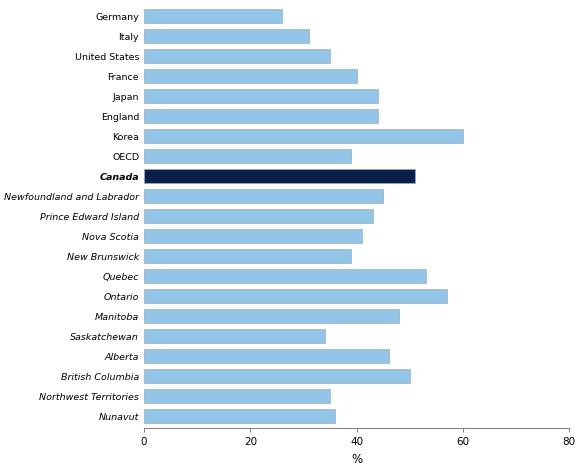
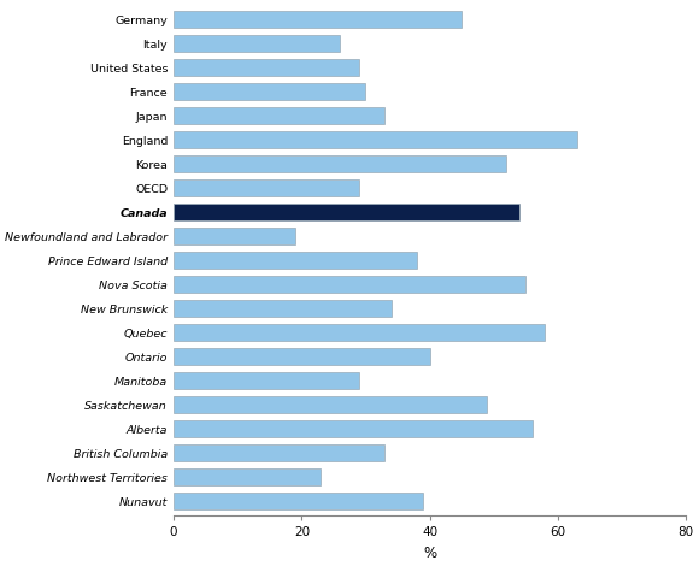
Germany: 26 -> 45
Italy: 31 -> 26
United States: 35 -> 29
France: 40 -> 30
Japan: 44 -> 33
England: 44 -> 63
Korea: 60 -> 52
OECD: 39 -> 29
Canada: 51 -> 54
Newfoundland and Labrador: 45 -> 19
Prince Edward Island: 43 -> 38
Nova Scotia: 41 -> 55
New Brunswick: 39 -> 34
Quebec: 53 -> 58
Ontario: 57 -> 40
Manitoba: 48 -> 29
Saskatchewan: 34 -> 49
Alberta: 46 -> 56
British Columbia: 50 -> 33
Northwest Territories: 35 -> 23
Nunavut: 36 -> 39
